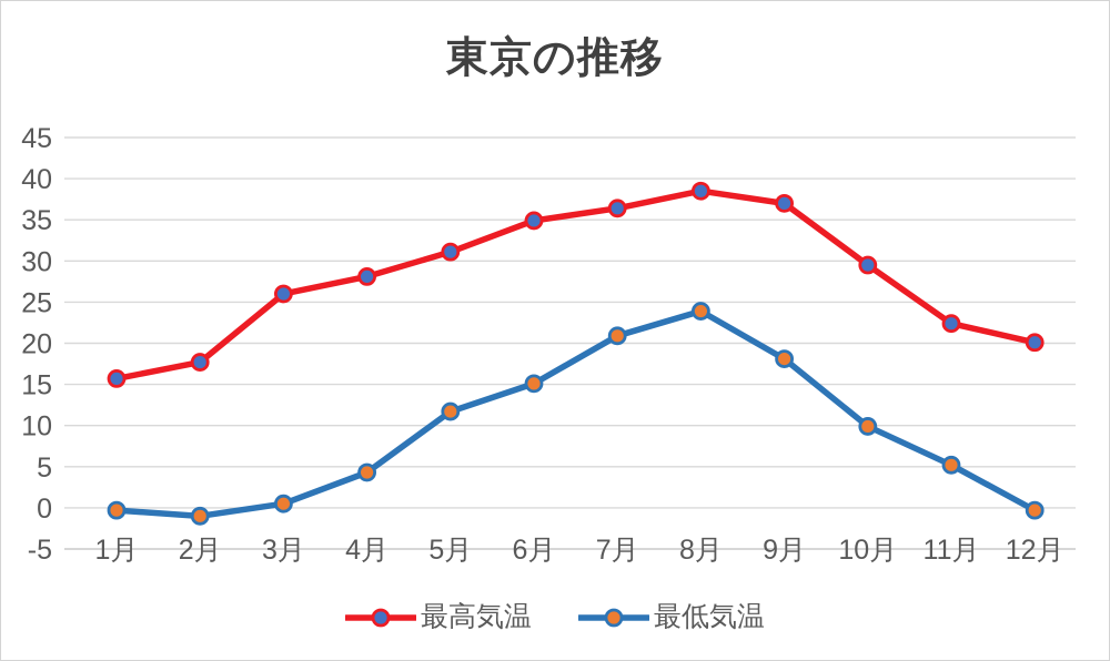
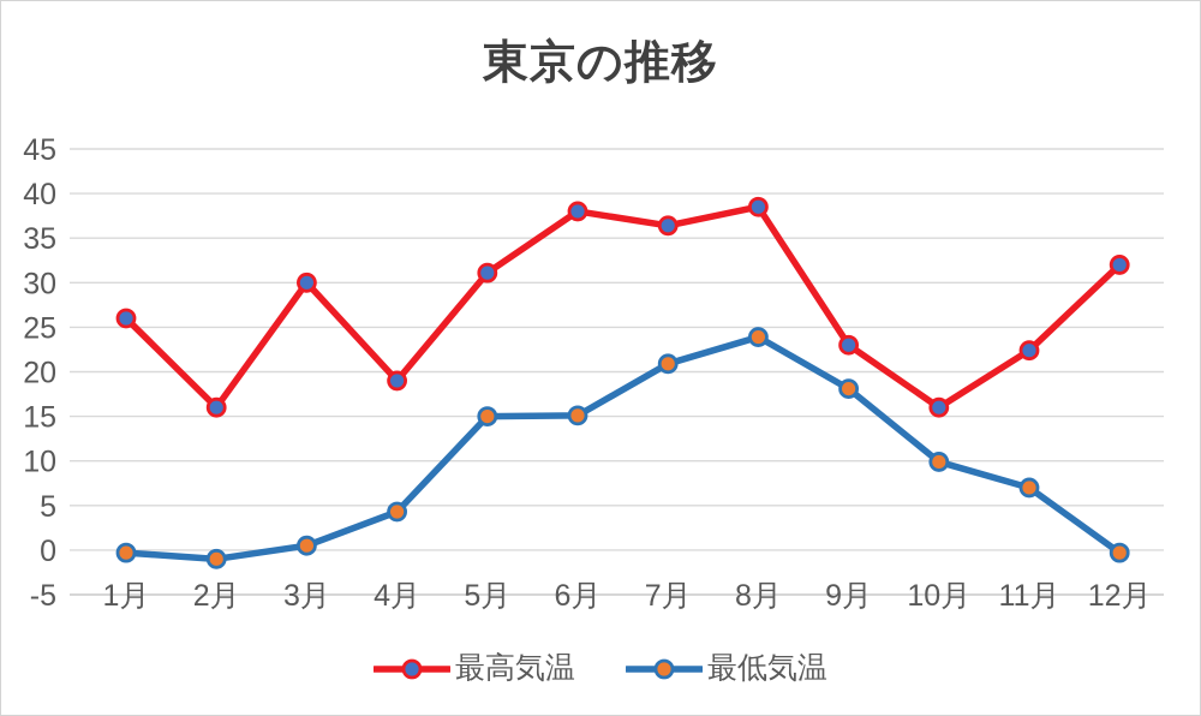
最高気温/1月: 16 -> 26
最高気温/2月: 18 -> 16
最高気温/3月: 26 -> 30
最高気温/4月: 28 -> 19
最低気温/5月: 12 -> 15
最高気温/6月: 35 -> 38
最高気温/9月: 37 -> 23
最高気温/10月: 30 -> 16
最低気温/11月: 5 -> 7
最高気温/12月: 20 -> 32
